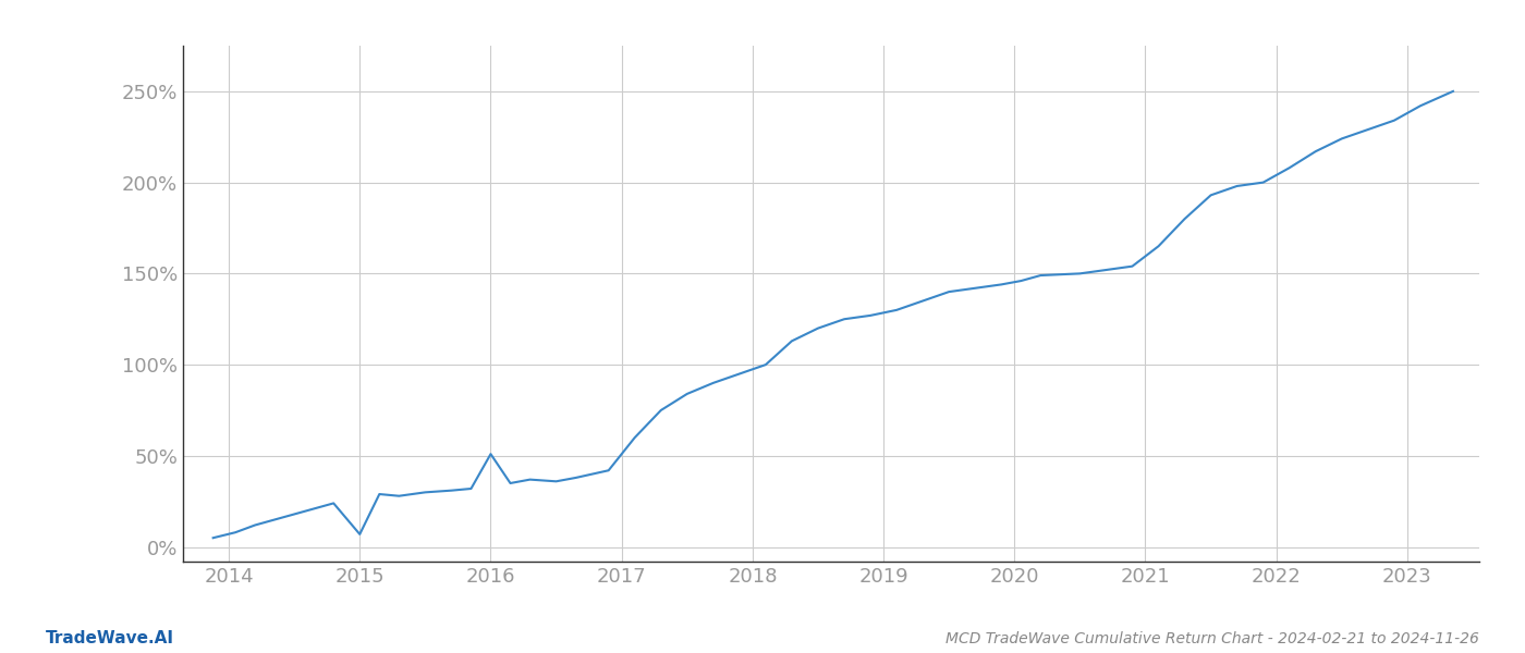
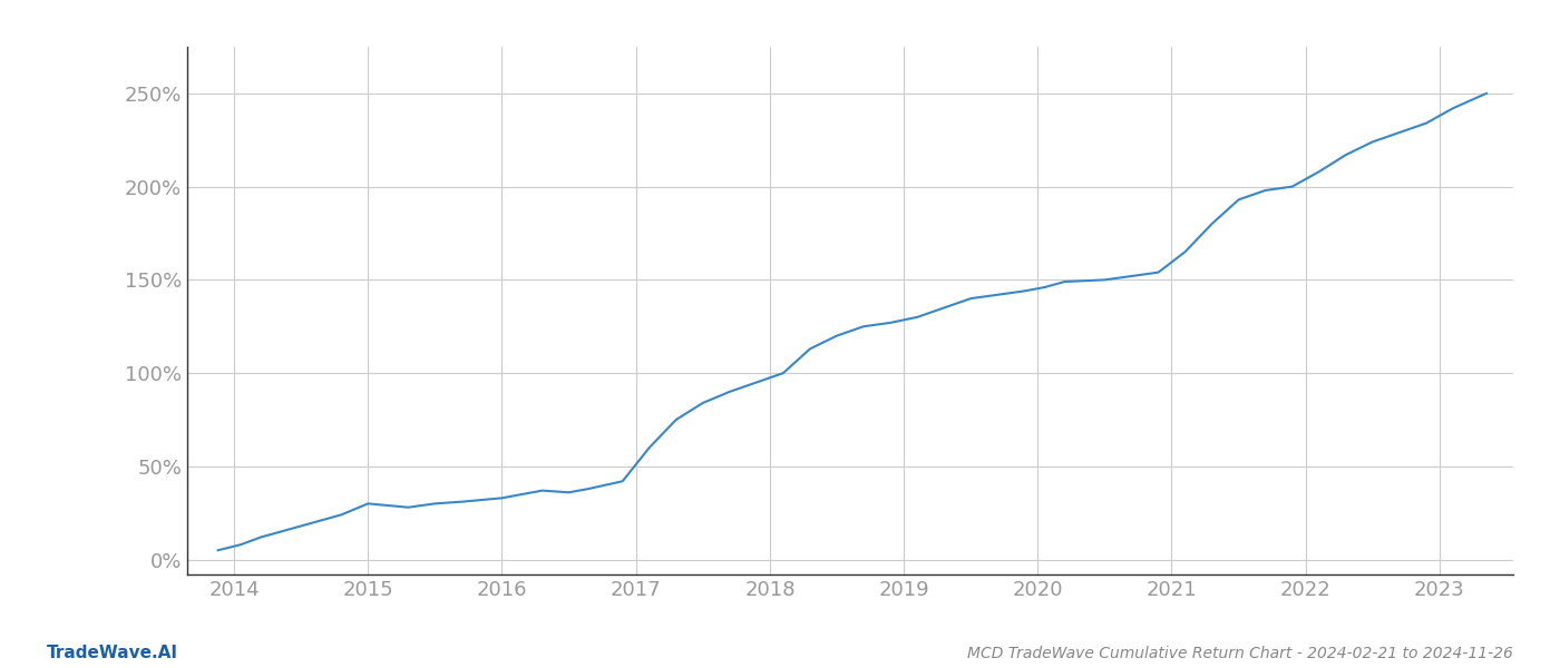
2015: 7% -> 30%
2016: 51% -> 33%
